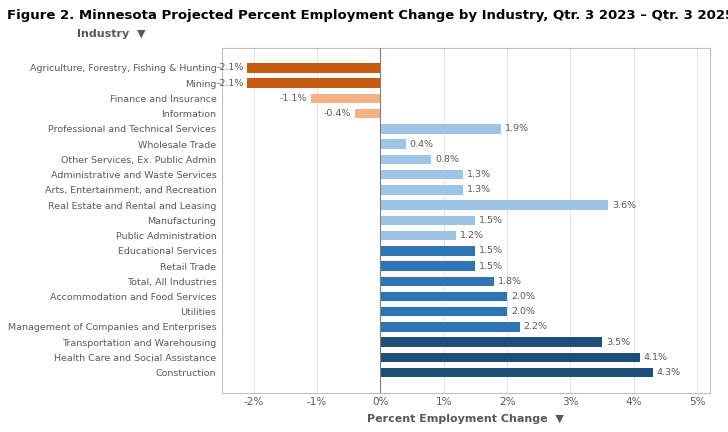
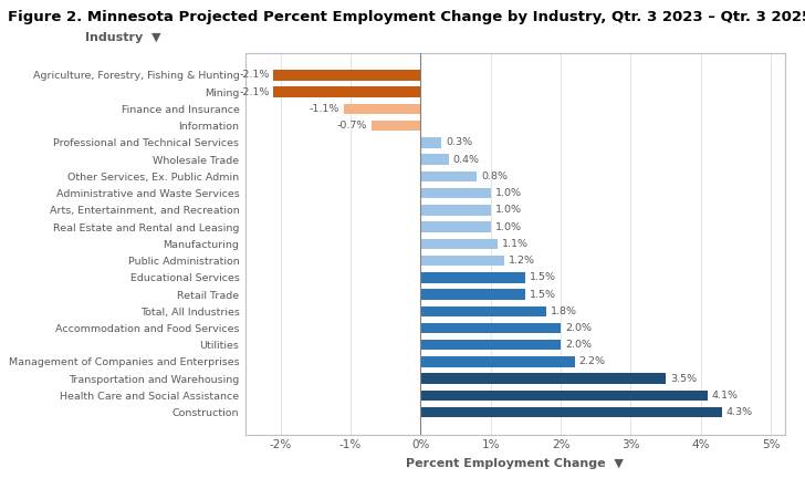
Information: -0.4% -> -0.7%
Professional and Technical Services: 1.9% -> 0.3%
Administrative and Waste Services: 1.3% -> 1.0%
Arts, Entertainment, and Recreation: 1.3% -> 1.0%
Real Estate and Rental and Leasing: 3.6% -> 1.0%
Manufacturing: 1.5% -> 1.1%
